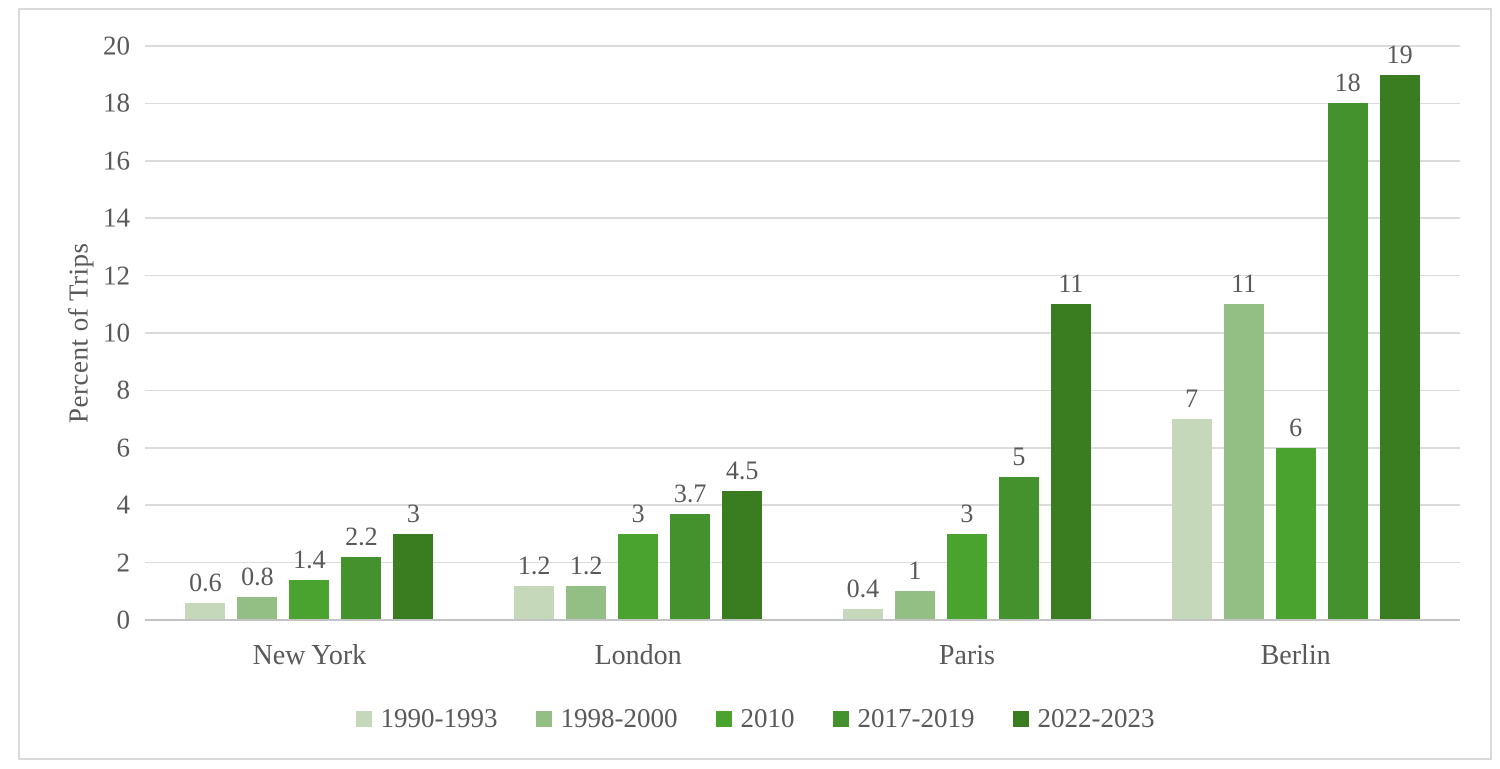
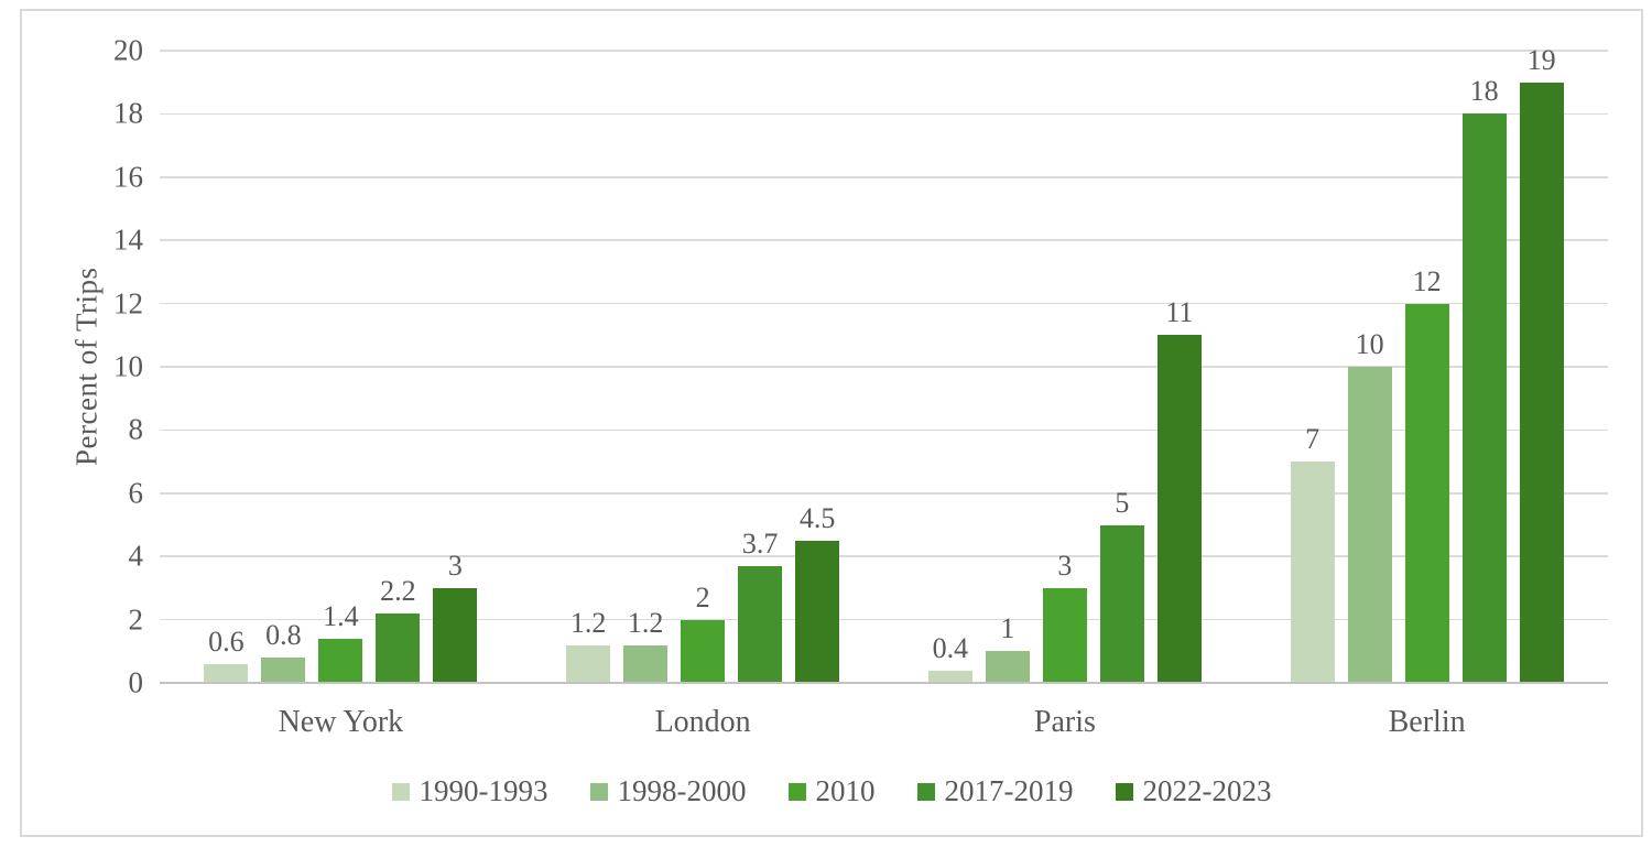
2010/London: 3 -> 2
1998-2000/Berlin: 11 -> 10
2010/Berlin: 6 -> 12
